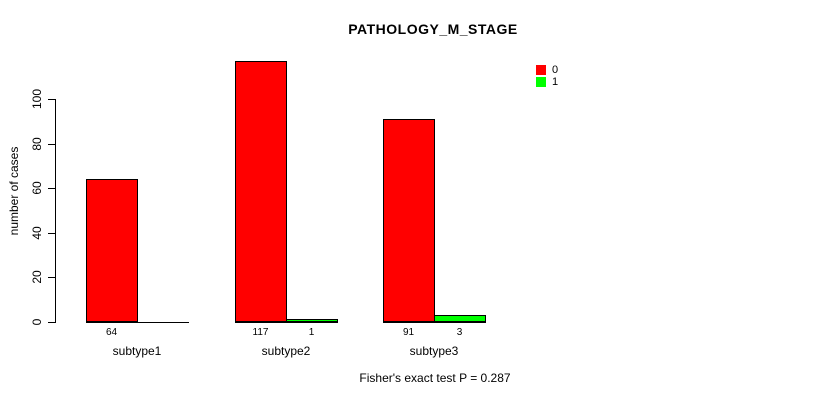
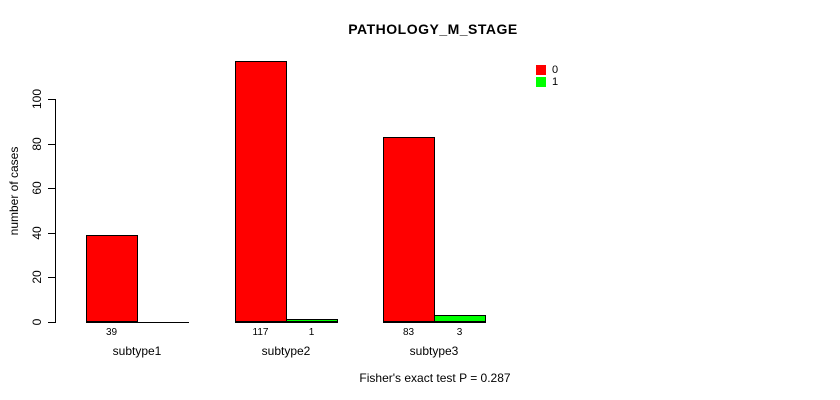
0/subtype1: 64 -> 39
0/subtype3: 91 -> 83
